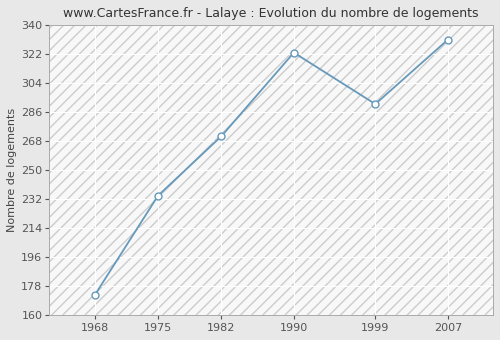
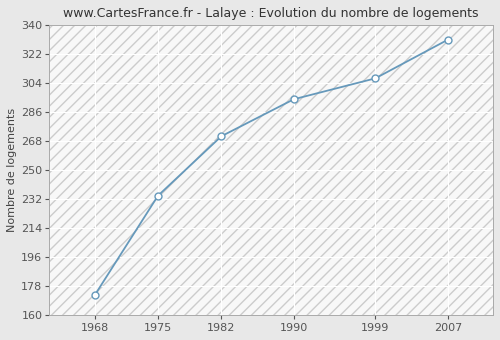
1990: 323 -> 294
1999: 291 -> 307
